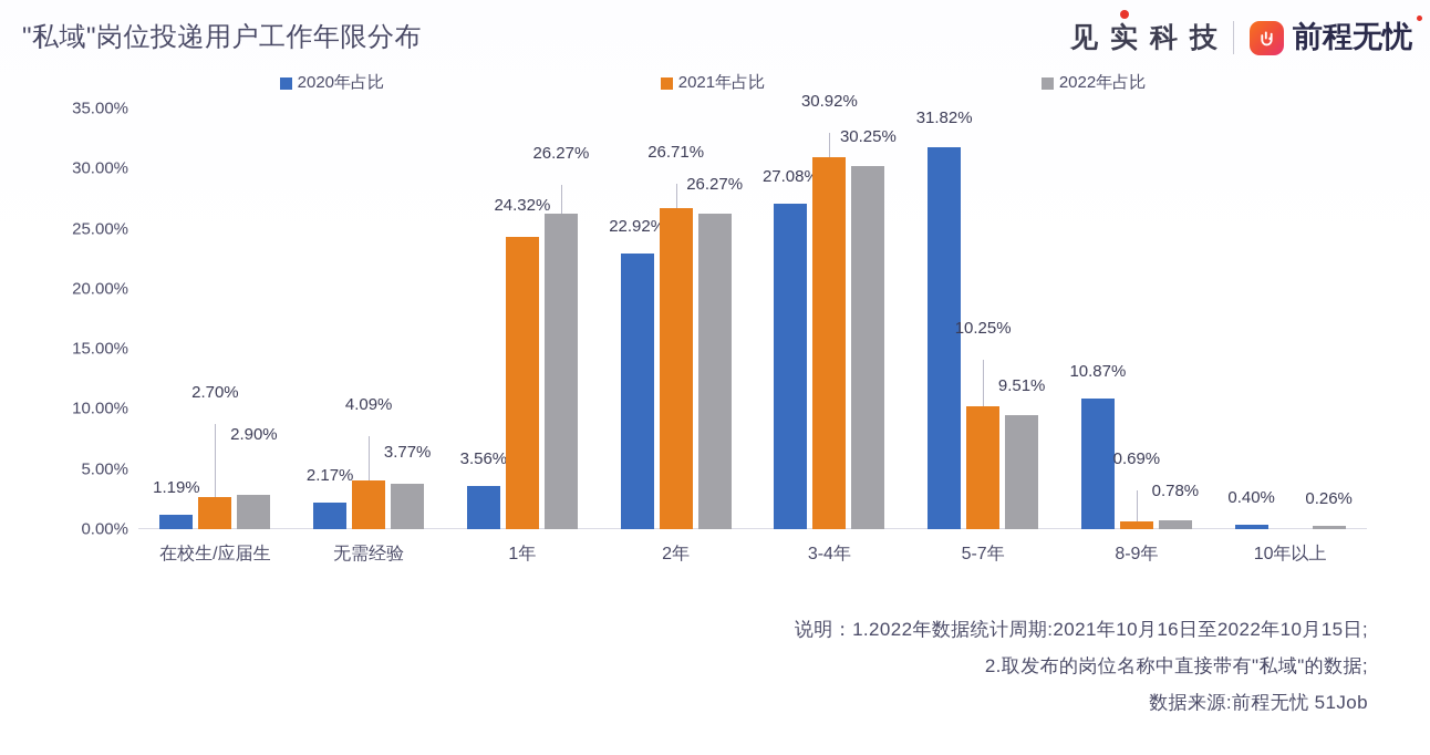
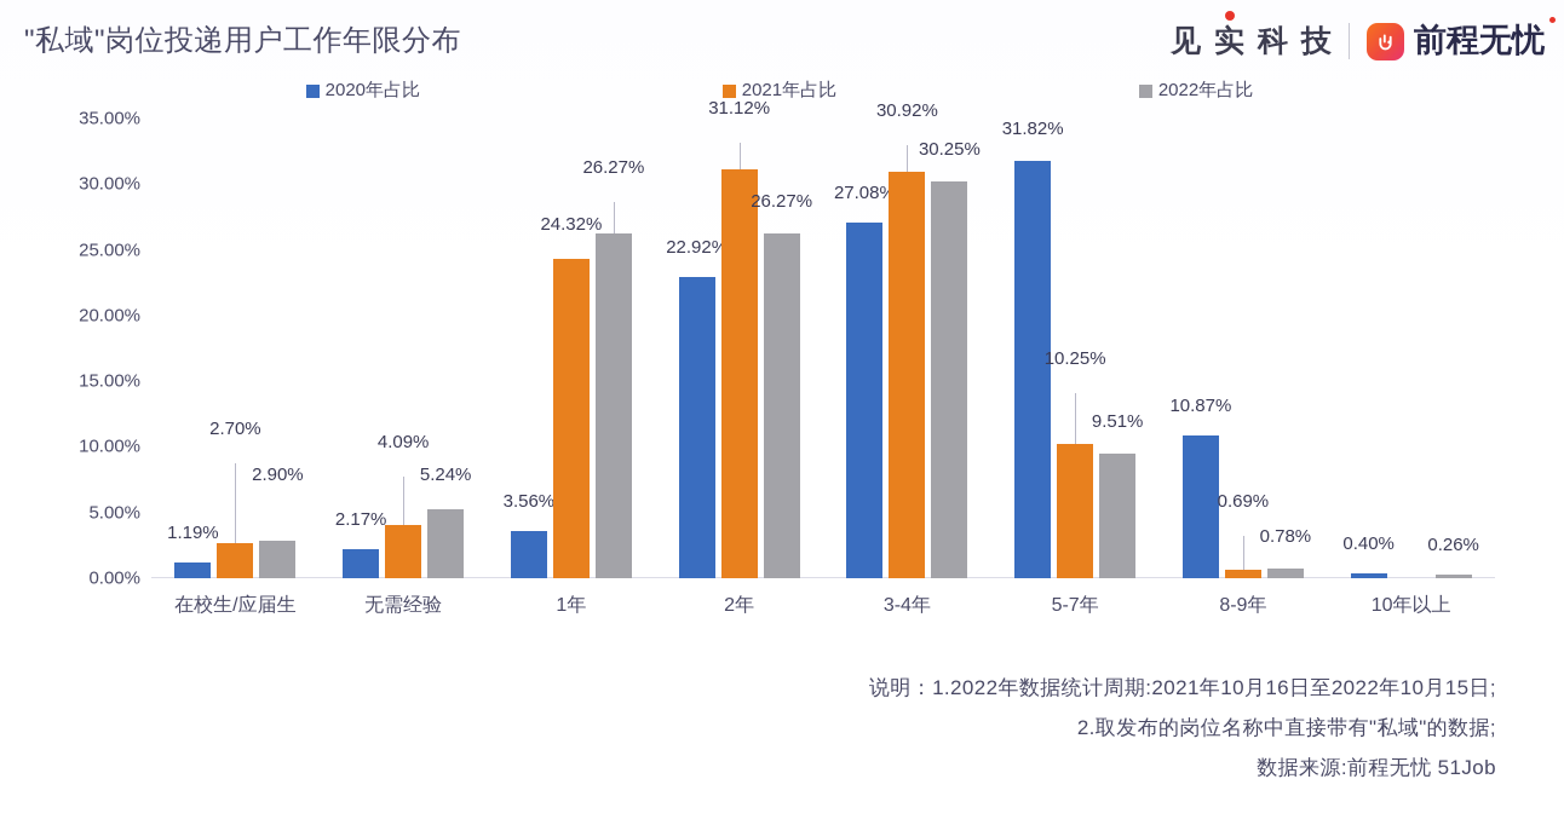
2022年占比/无需经验: 3.77% -> 5.24%
2021年占比/2年: 26.71% -> 31.12%
